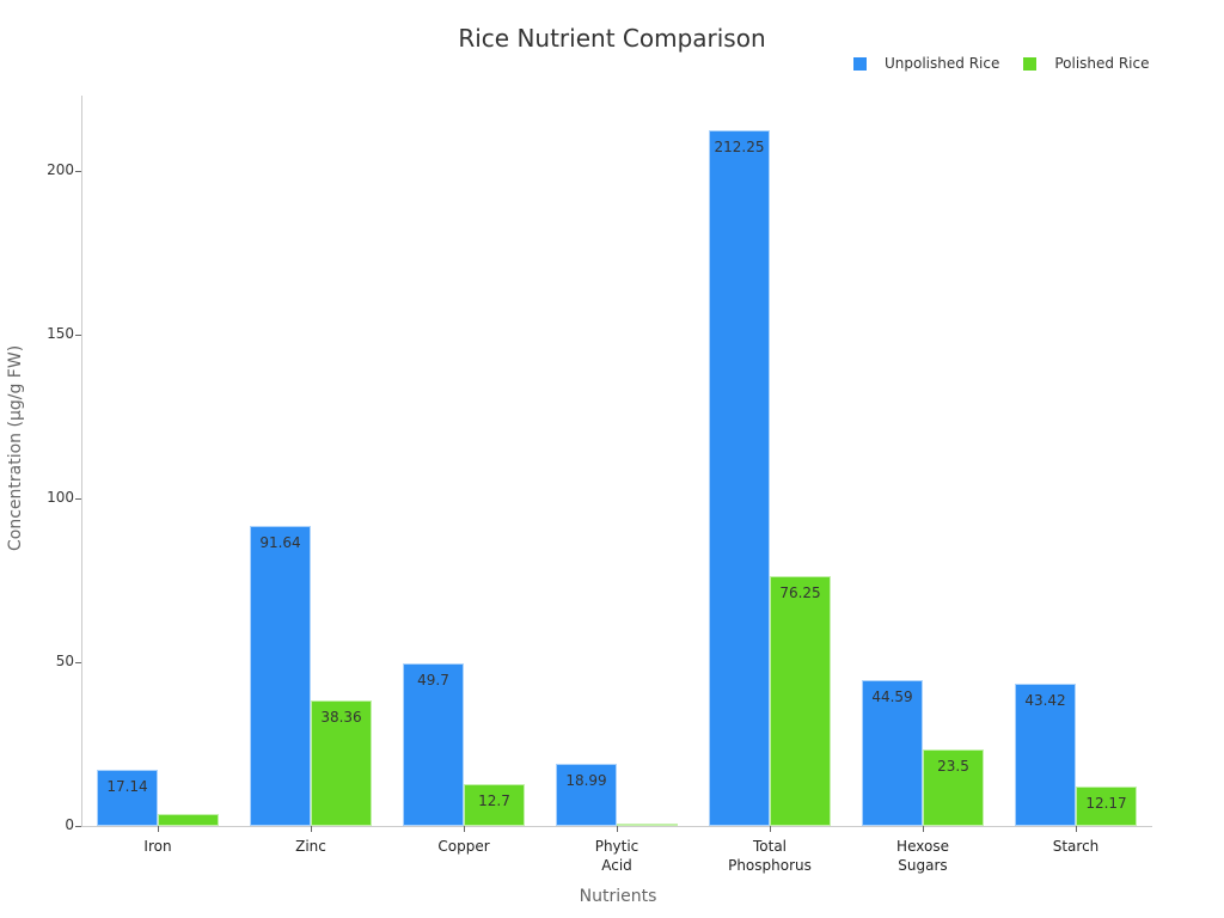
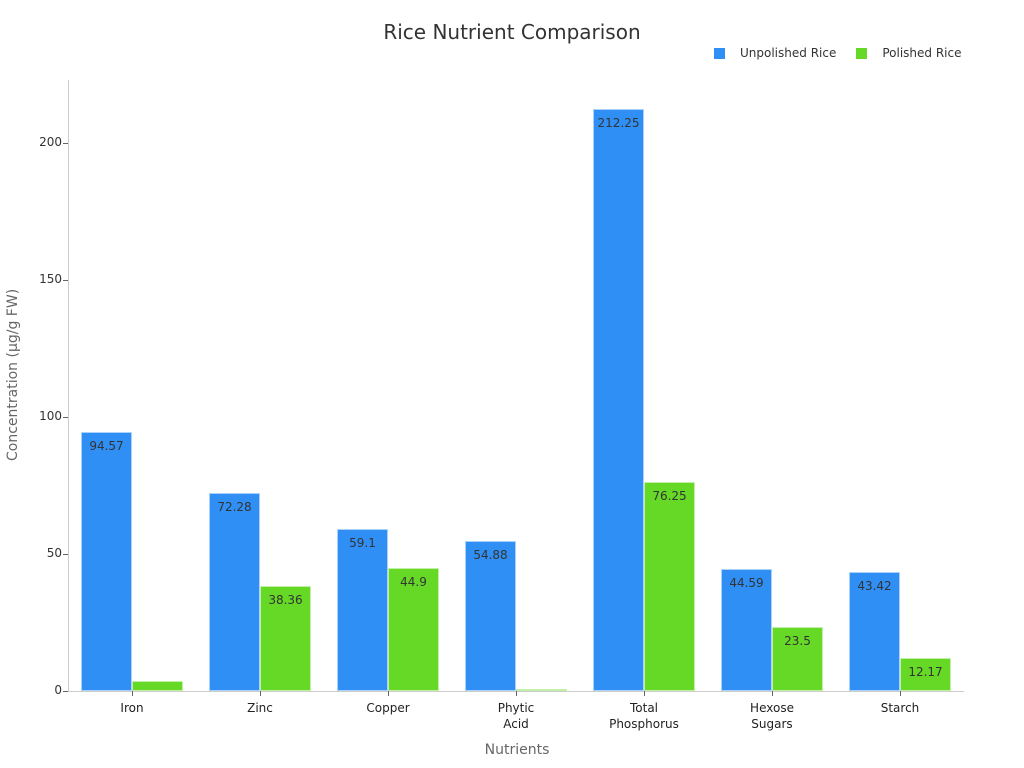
Unpolished Rice/Iron: 17.14 -> 94.57
Unpolished Rice/Zinc: 91.64 -> 72.28
Unpolished Rice/Copper: 49.7 -> 59.1
Polished Rice/Copper: 12.7 -> 44.9
Unpolished Rice/Phytic Acid: 18.99 -> 54.88
